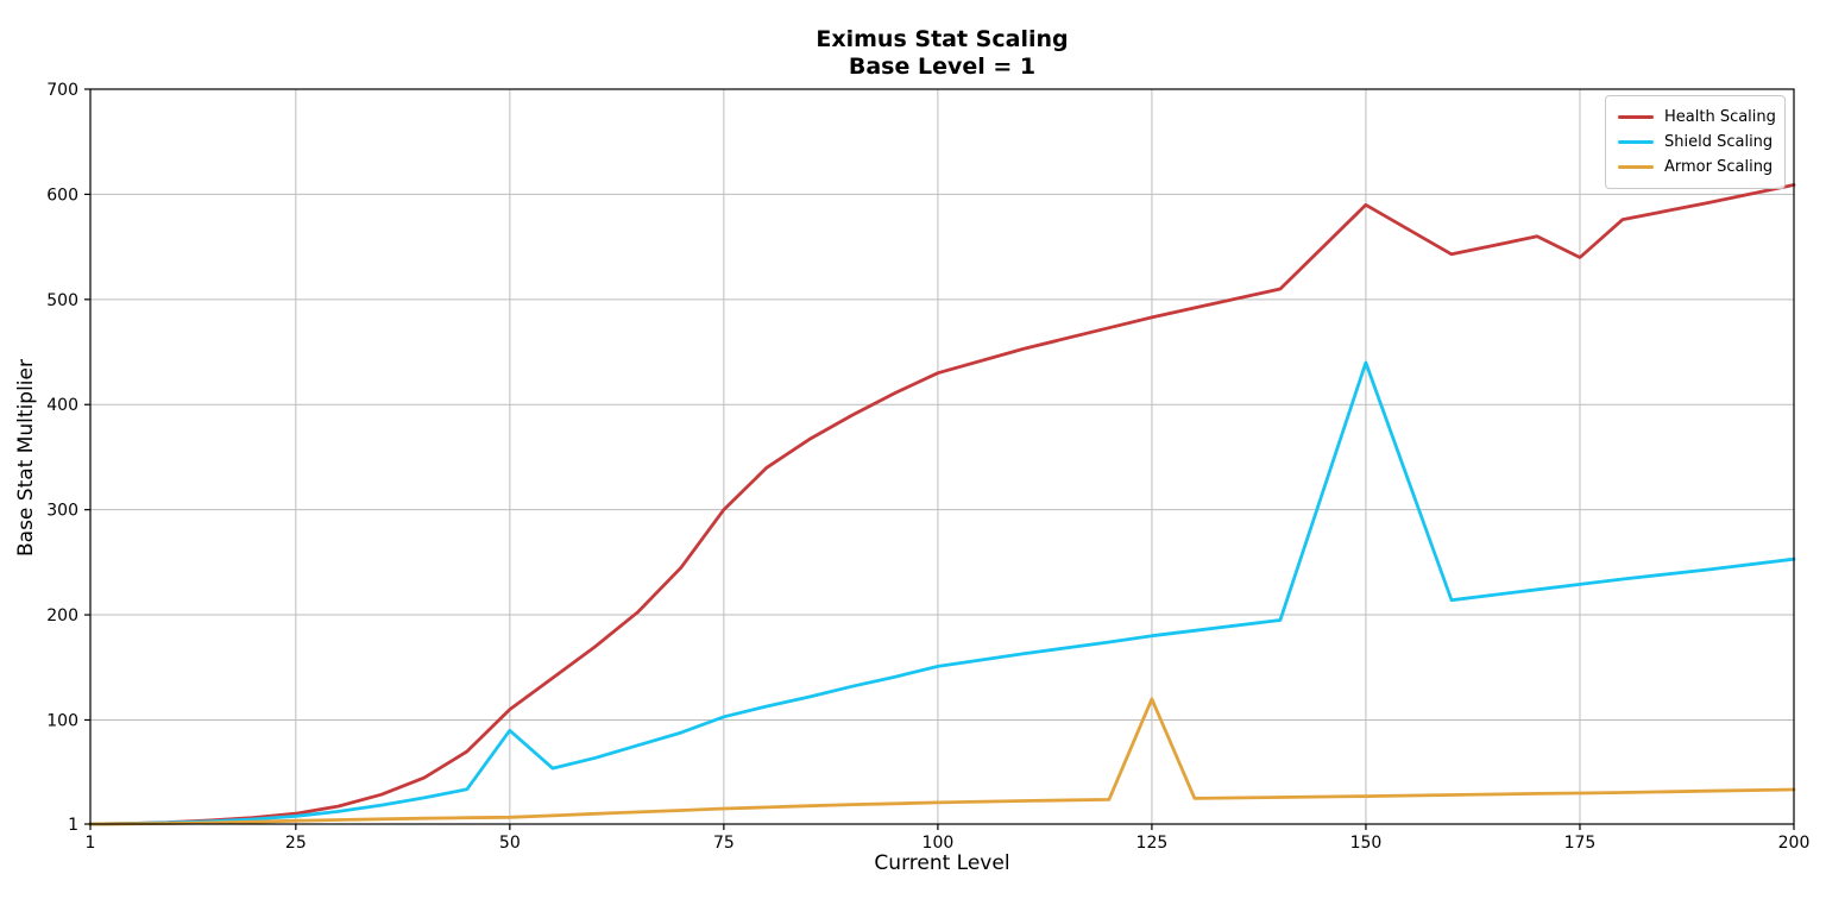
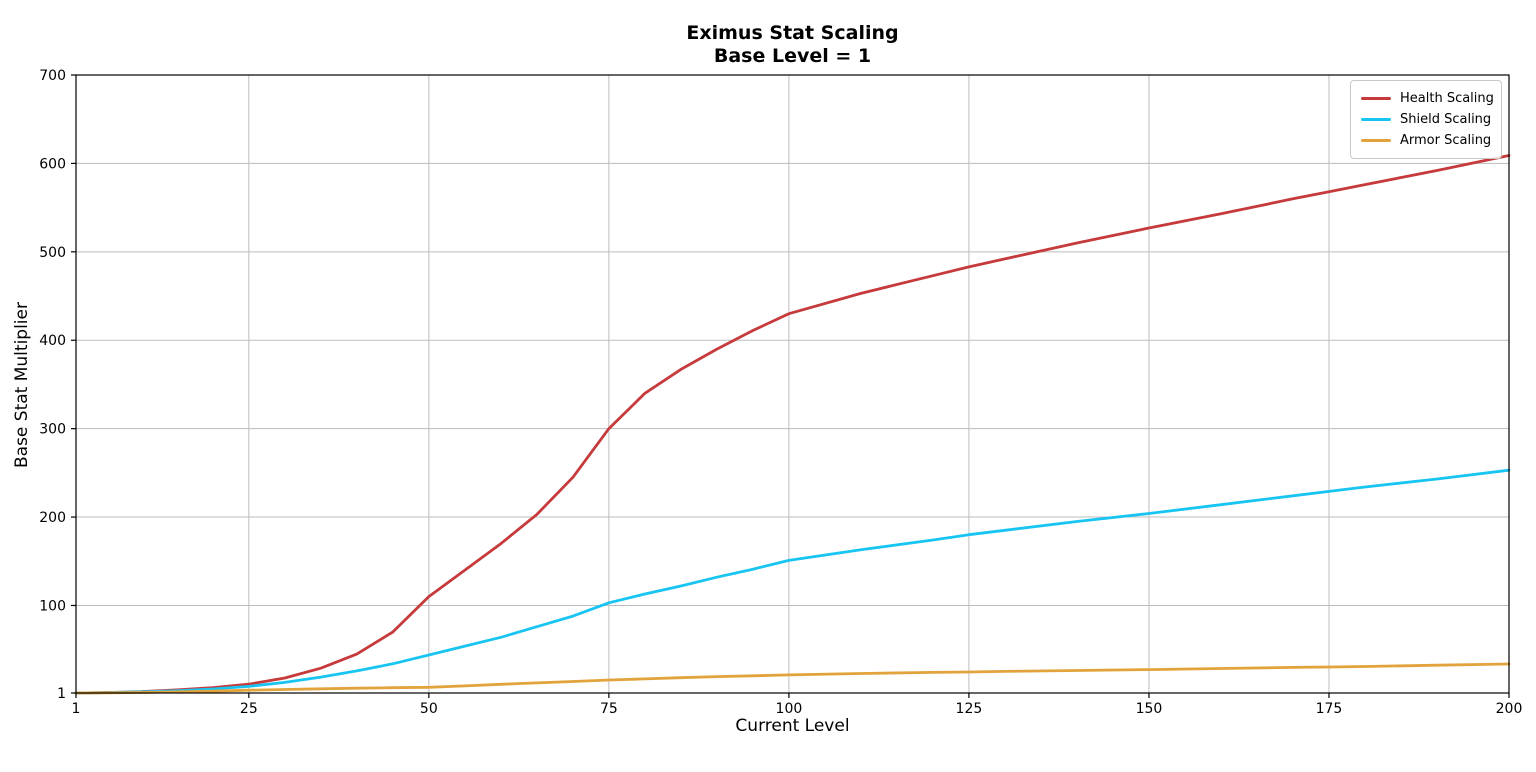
Shield Scaling/50: 90 -> 40
Armor Scaling/125: 120 -> 20
Health Scaling/150: 590 -> 530
Shield Scaling/150: 440 -> 200
Health Scaling/175: 540 -> 570
